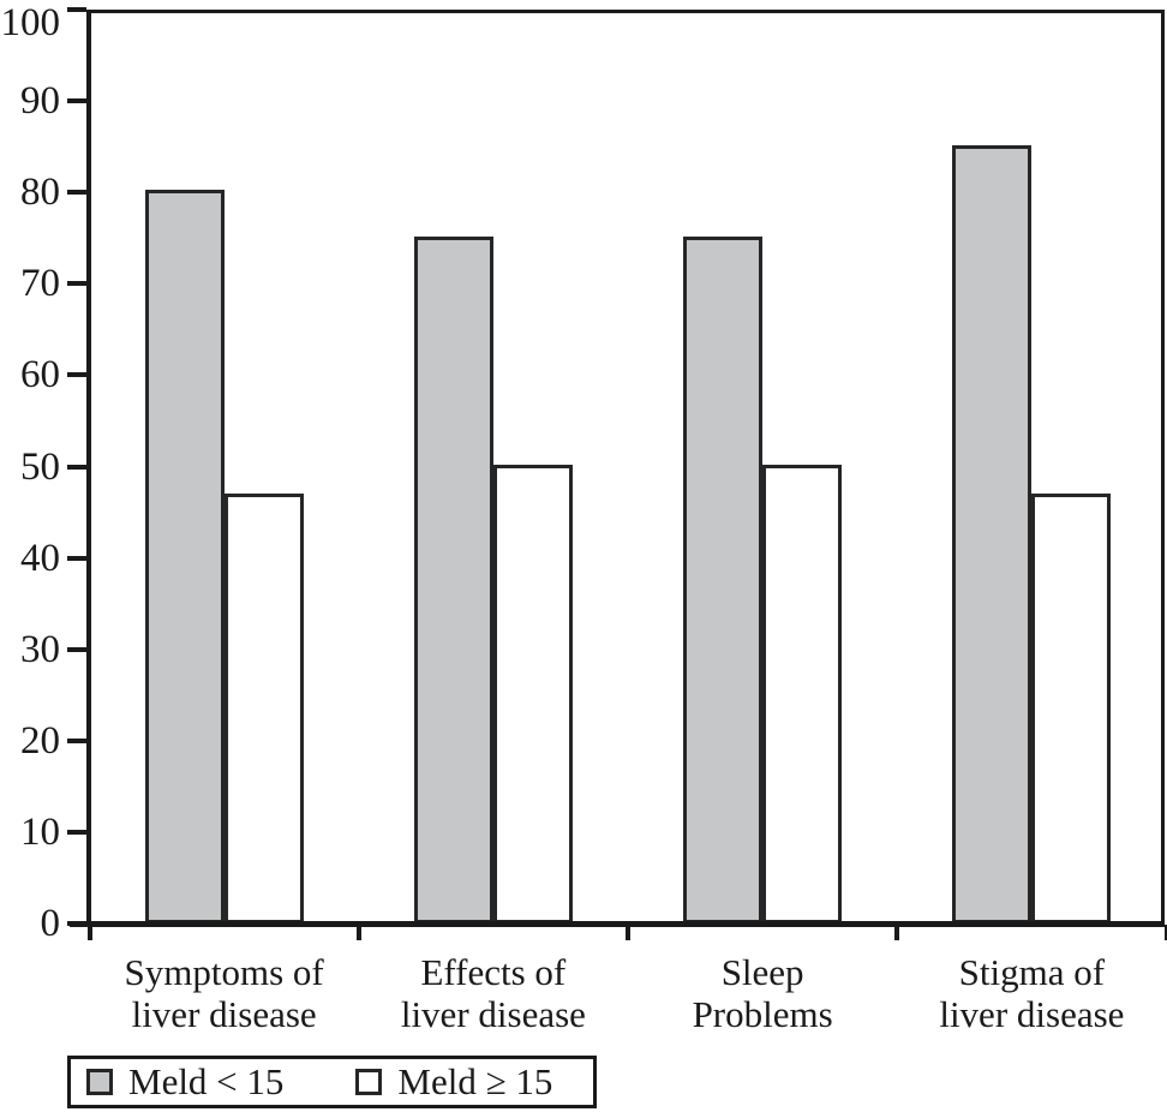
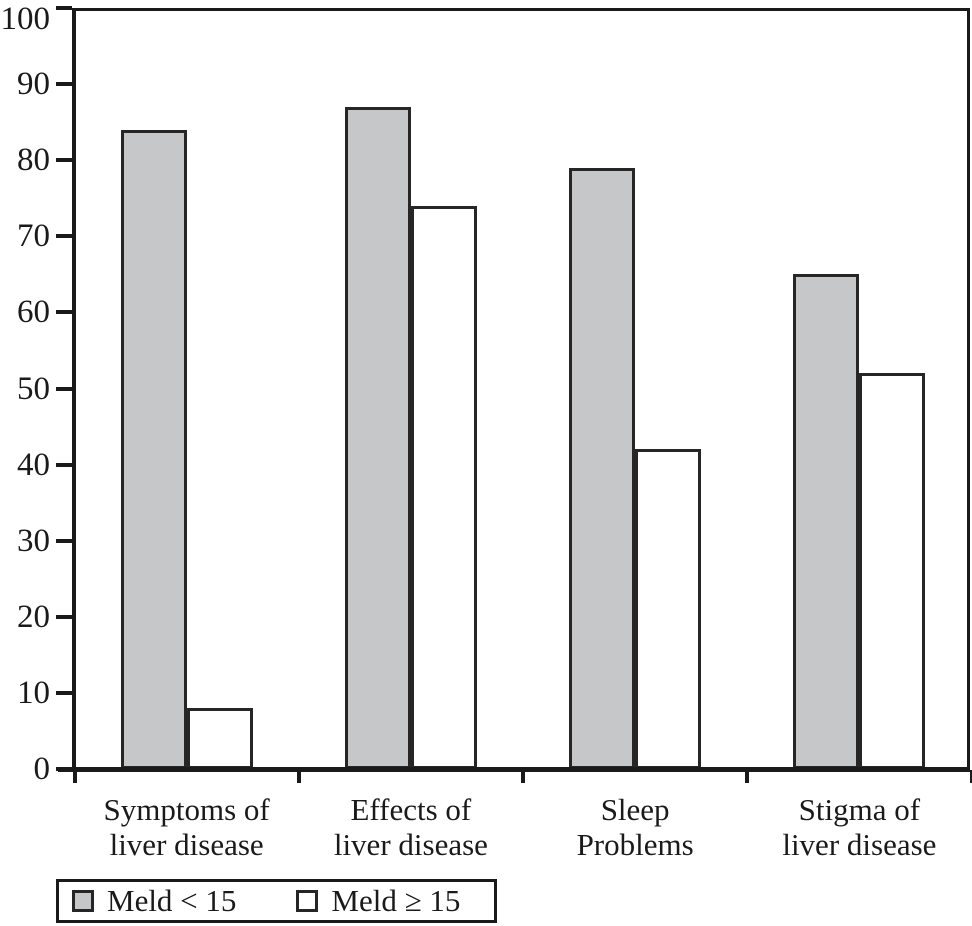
Meld < 15/Symptoms of liver disease: 80 -> 84
Meld ≥ 15/Symptoms of liver disease: 47 -> 8
Meld < 15/Effects of liver disease: 75 -> 87
Meld ≥ 15/Effects of liver disease: 50 -> 74
Meld < 15/Sleep Problems: 75 -> 79
Meld ≥ 15/Sleep Problems: 50 -> 42
Meld < 15/Stigma of liver disease: 85 -> 65
Meld ≥ 15/Stigma of liver disease: 47 -> 52
